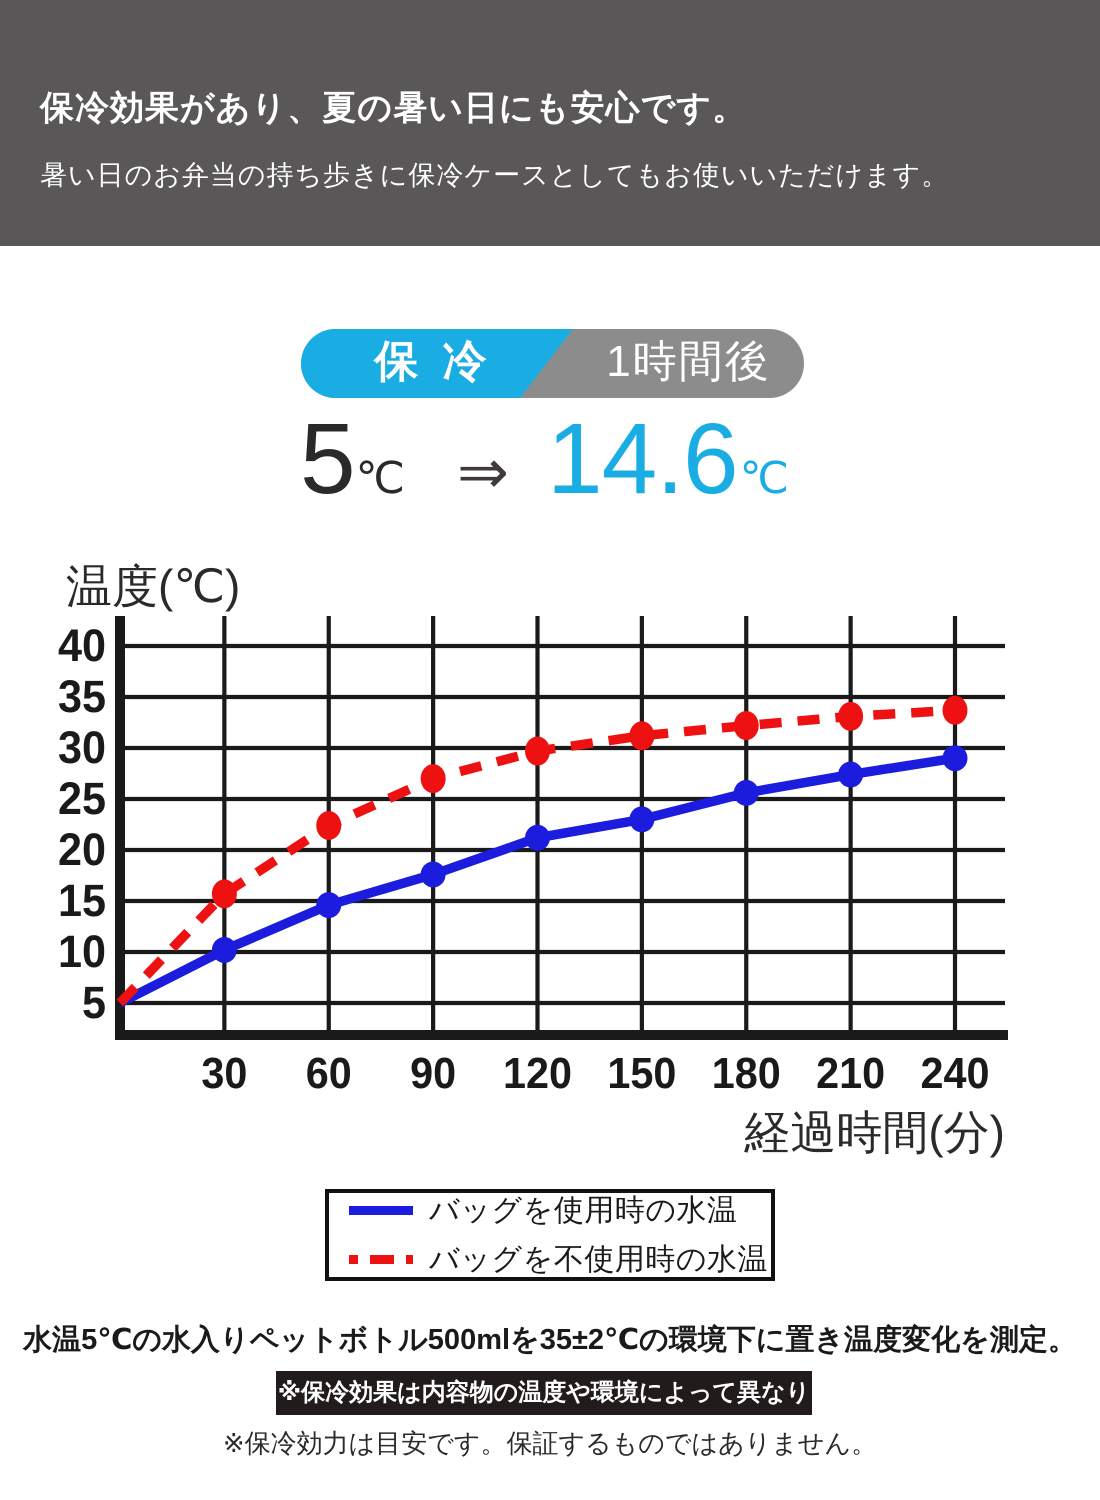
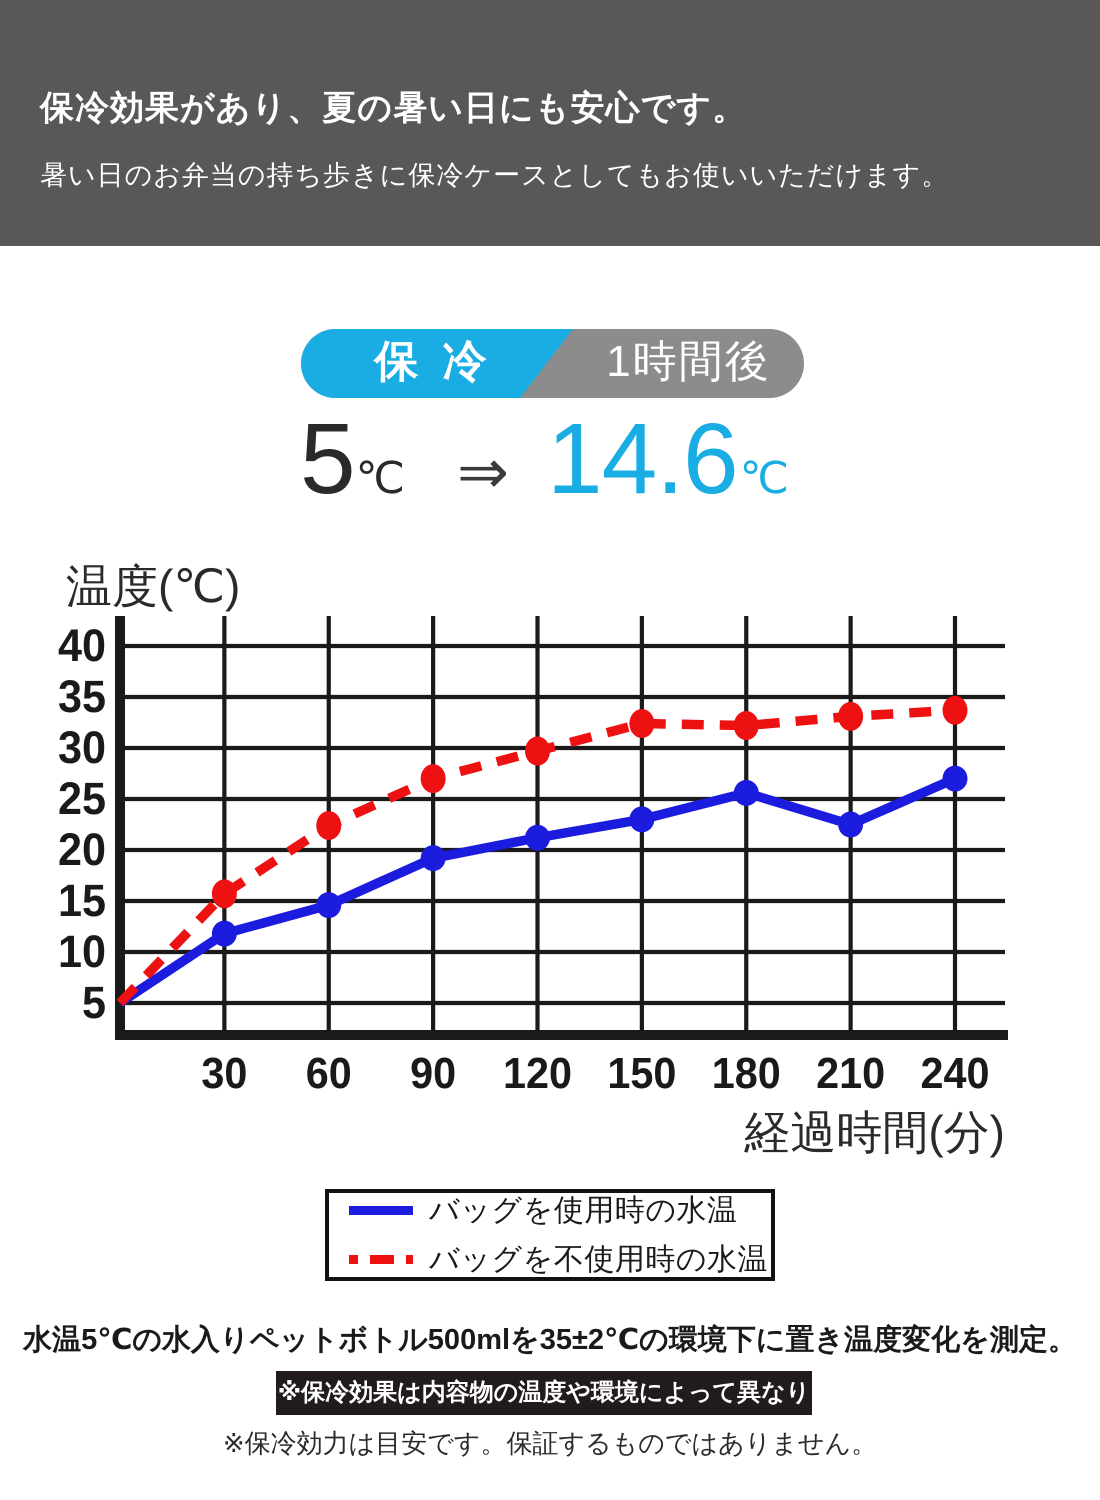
バッグを使用時の水温/30: 10.2 -> 11.8
バッグを使用時の水温/90: 17.6 -> 19.2
バッグを不使用時の水温/150: 31.2 -> 32.4
バッグを使用時の水温/210: 27.4 -> 22.5
バッグを使用時の水温/240: 29.0 -> 27.0
